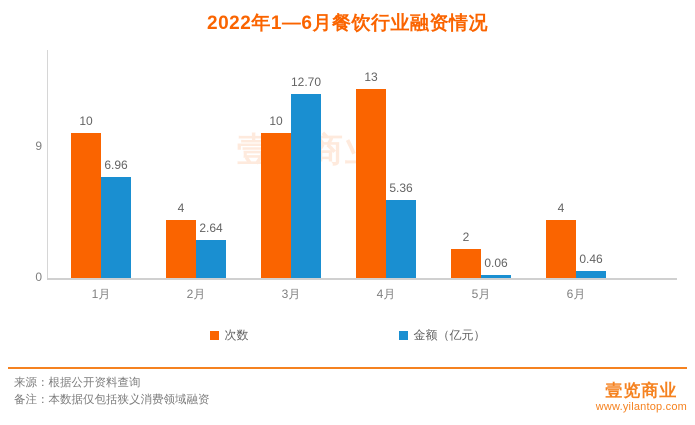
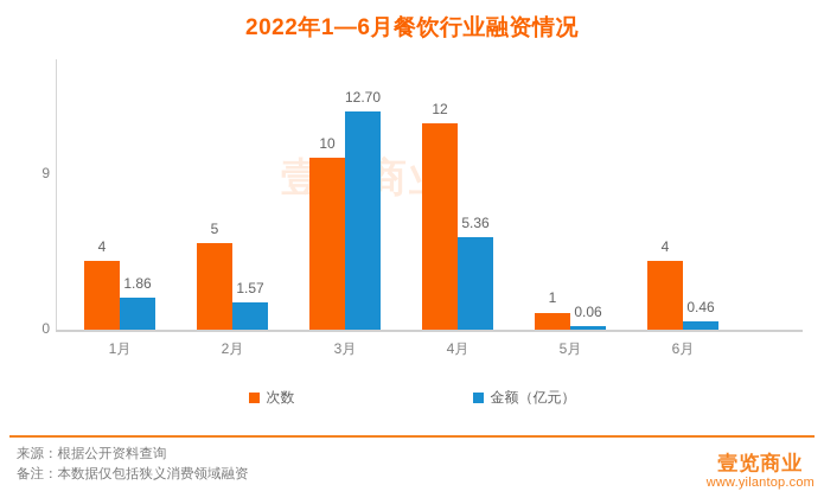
次数/1月: 10 -> 4
金额（亿元）/1月: 6.96 -> 1.86
次数/2月: 4 -> 5
金额（亿元）/2月: 2.64 -> 1.57
次数/4月: 13 -> 12
次数/5月: 2 -> 1
